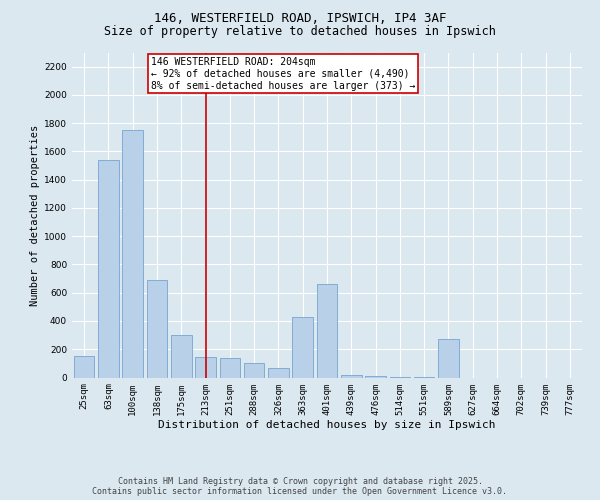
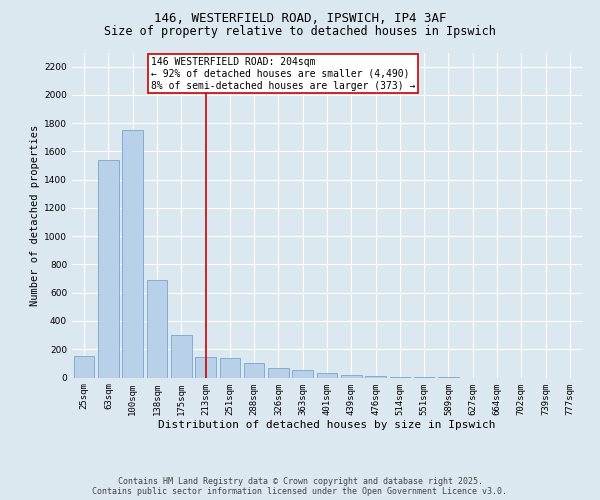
363sqm: 430 -> 60
401sqm: 660 -> 40
589sqm: 270 -> 0
